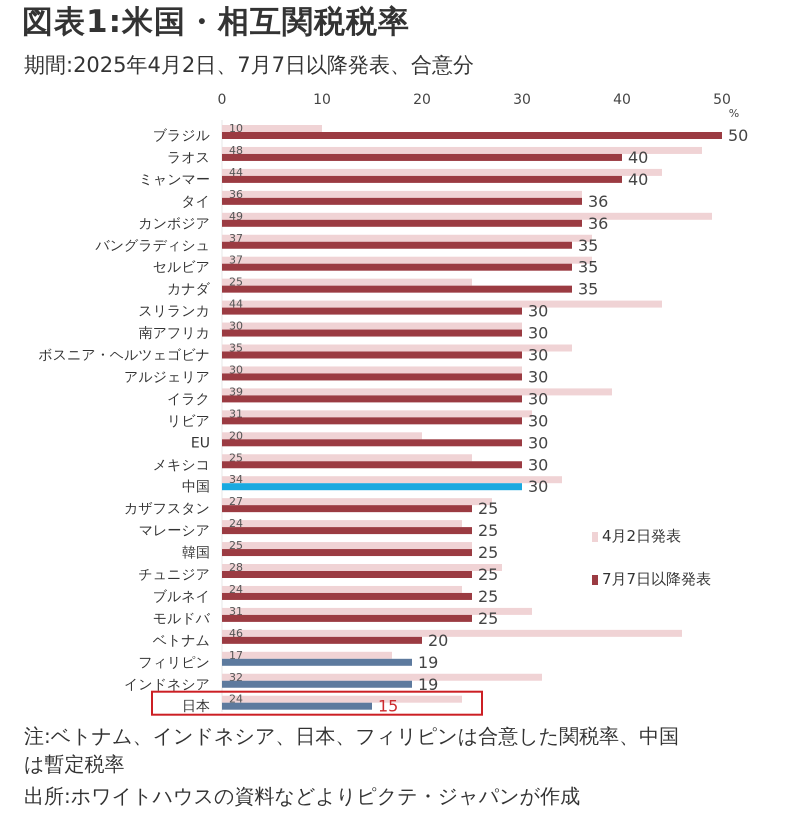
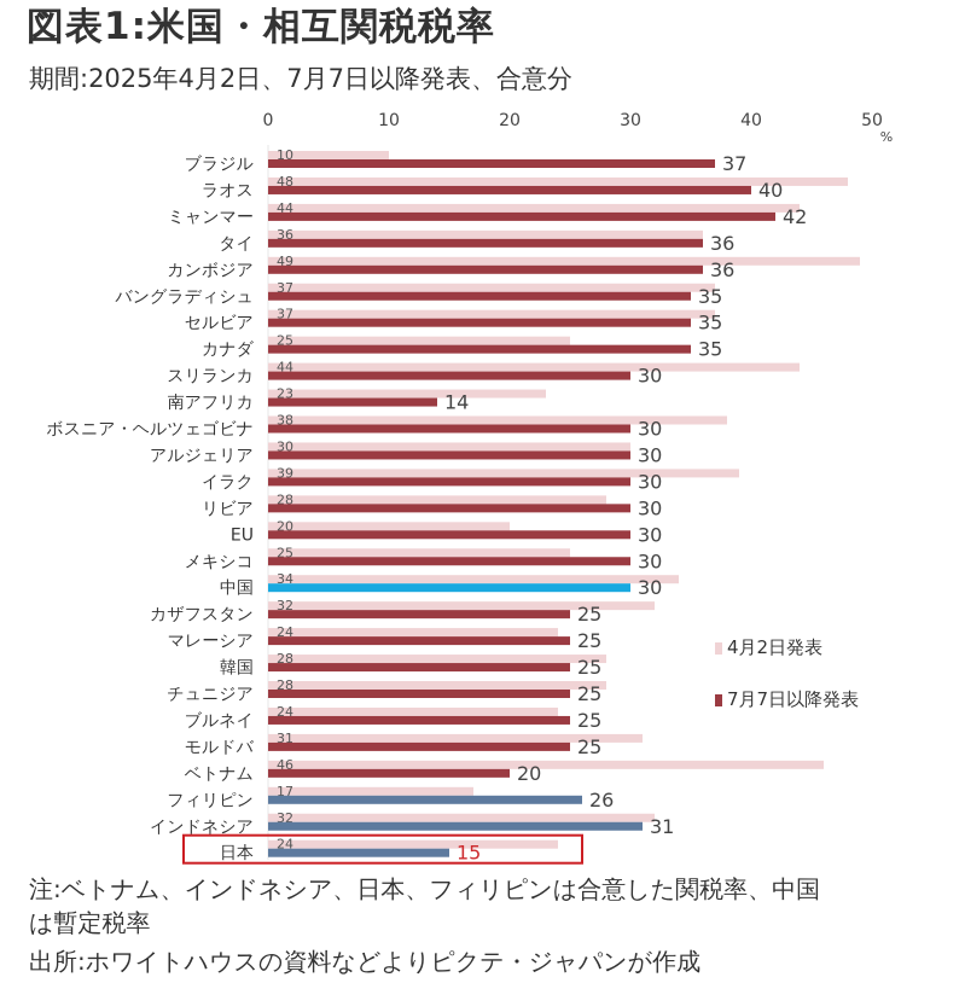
7月7日以降発表/ブラジル: 50 -> 37
7月7日以降発表/ミャンマー: 40 -> 42
4月2日発表/南アフリカ: 30 -> 23
7月7日以降発表/南アフリカ: 30 -> 14
4月2日発表/ボスニア・ヘルツェゴビナ: 35 -> 38
4月2日発表/リビア: 31 -> 28
4月2日発表/カザフスタン: 27 -> 32
4月2日発表/韓国: 25 -> 28
7月7日以降発表/フィリピン: 19 -> 26
7月7日以降発表/インドネシア: 19 -> 31
